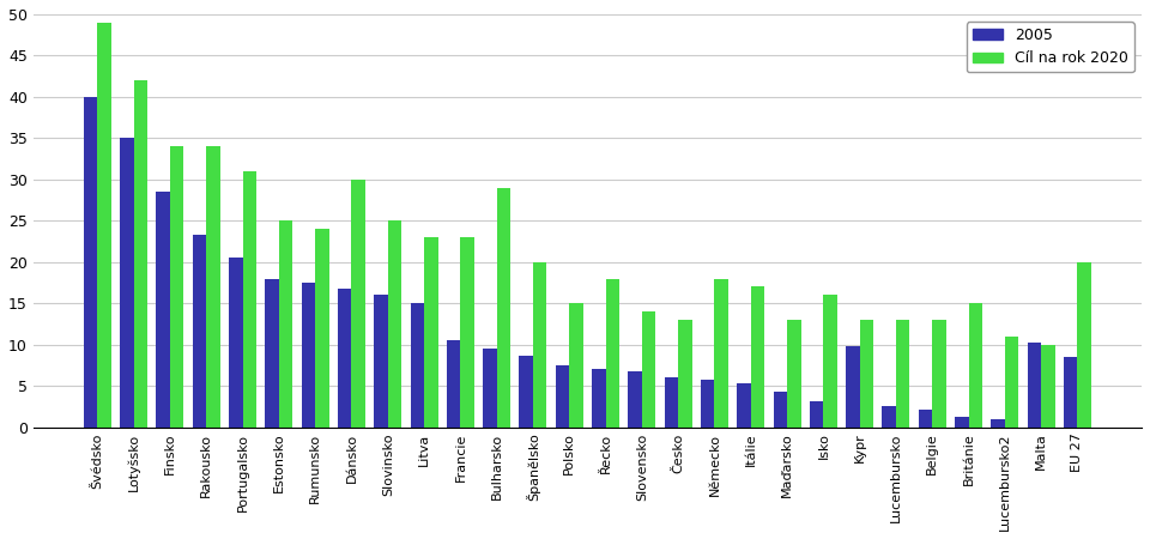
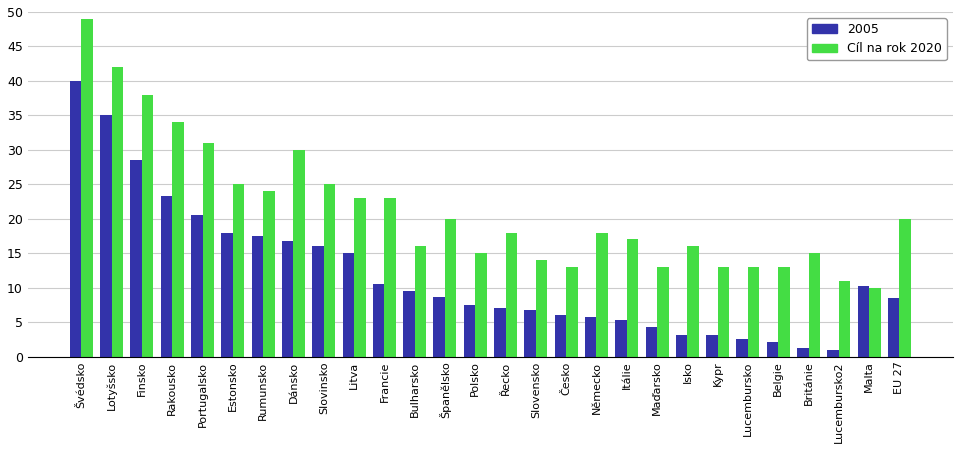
Cíl na rok 2020/Finsko: 34 -> 38
Cíl na rok 2020/Bulharsko: 29 -> 16
2005/Kypr: 9.8 -> 3.1
